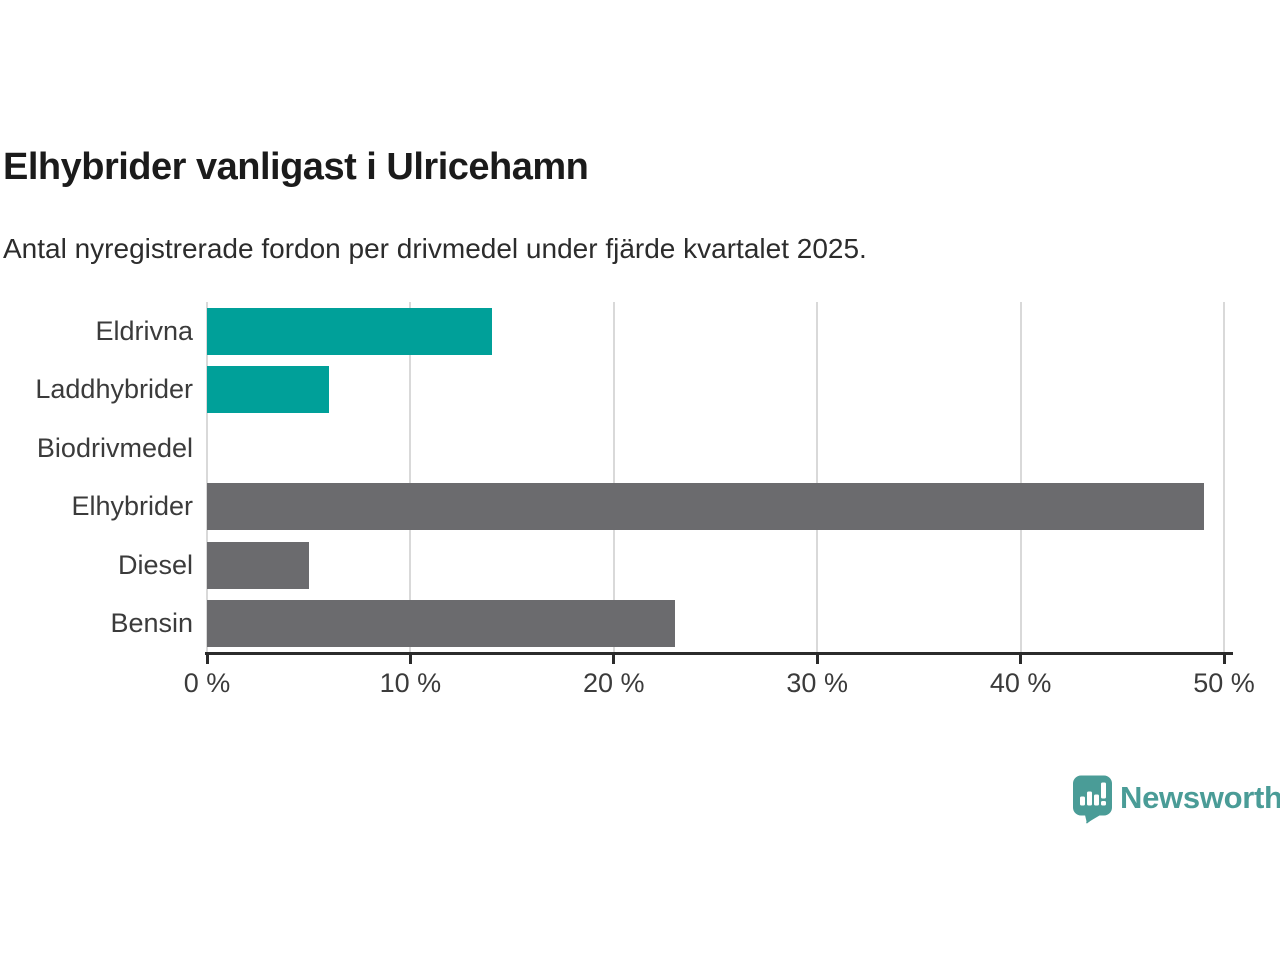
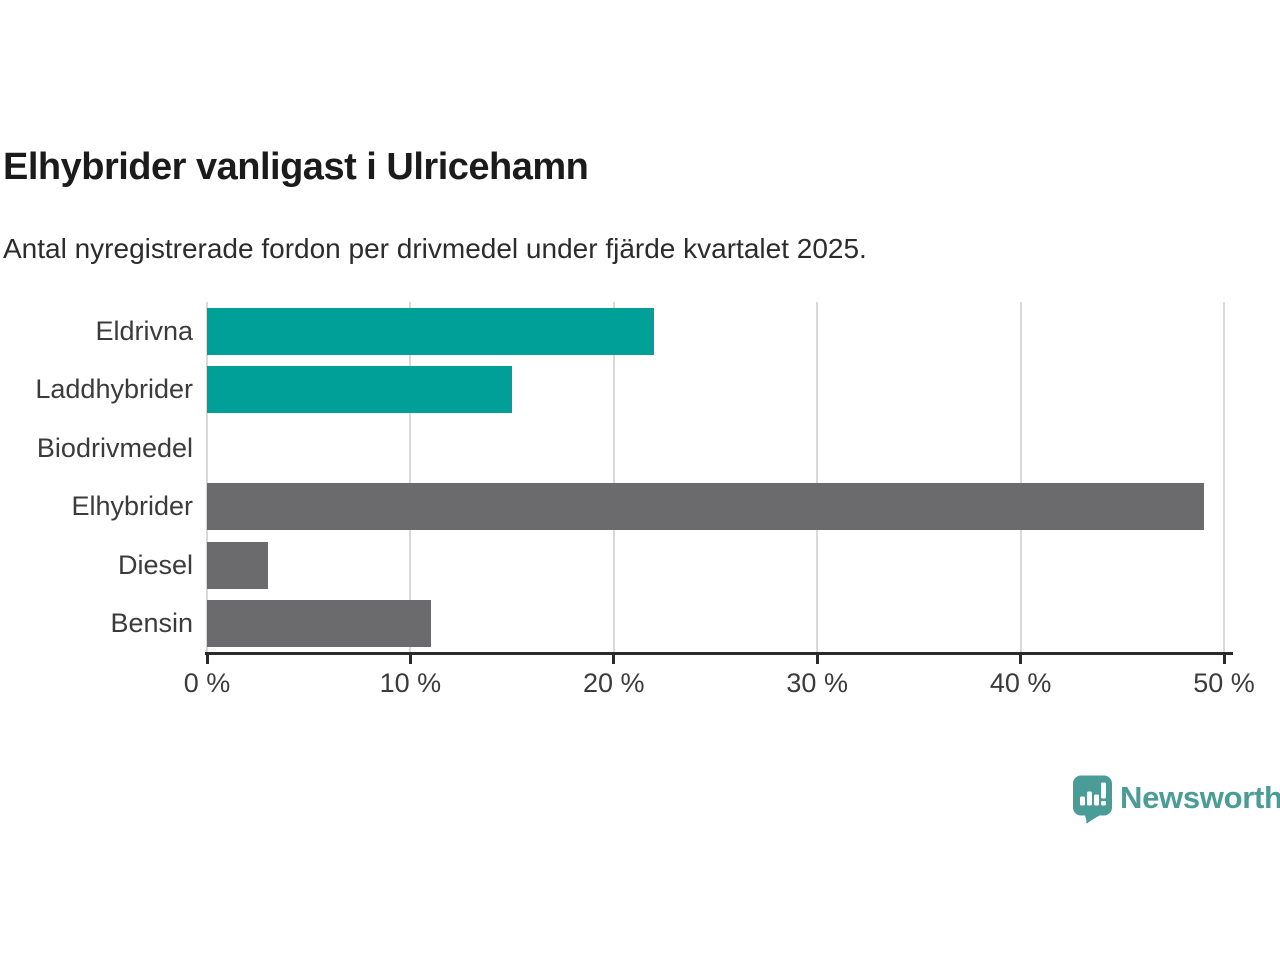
Eldrivna: 14% -> 22%
Laddhybrider: 6% -> 15%
Diesel: 5% -> 3%
Bensin: 23% -> 11%
